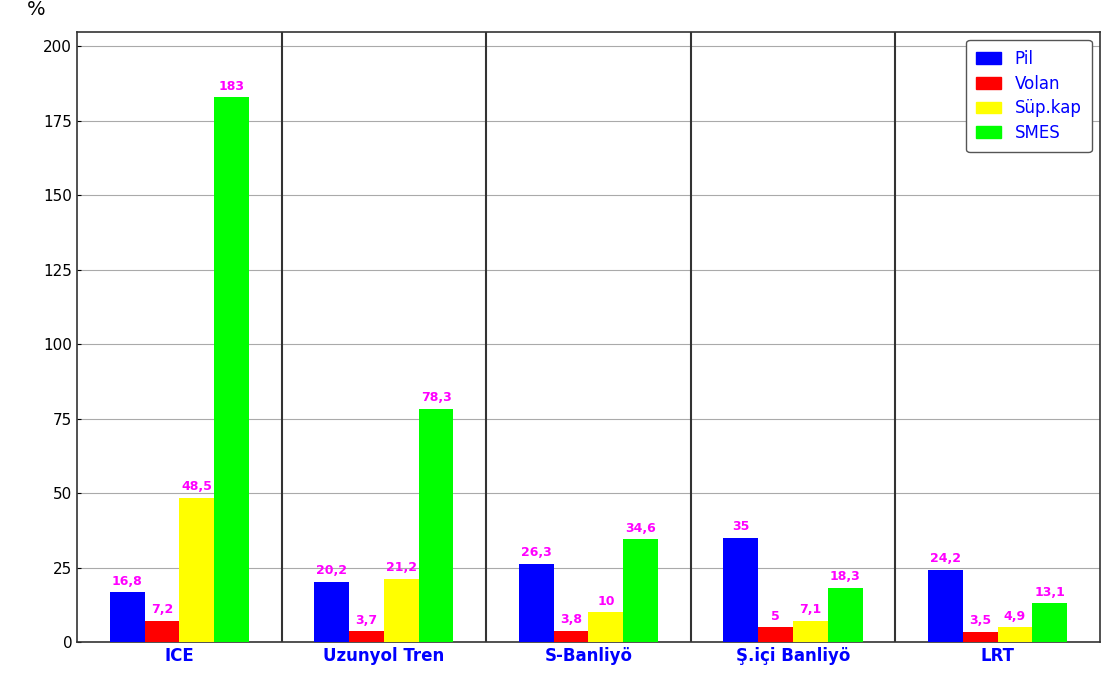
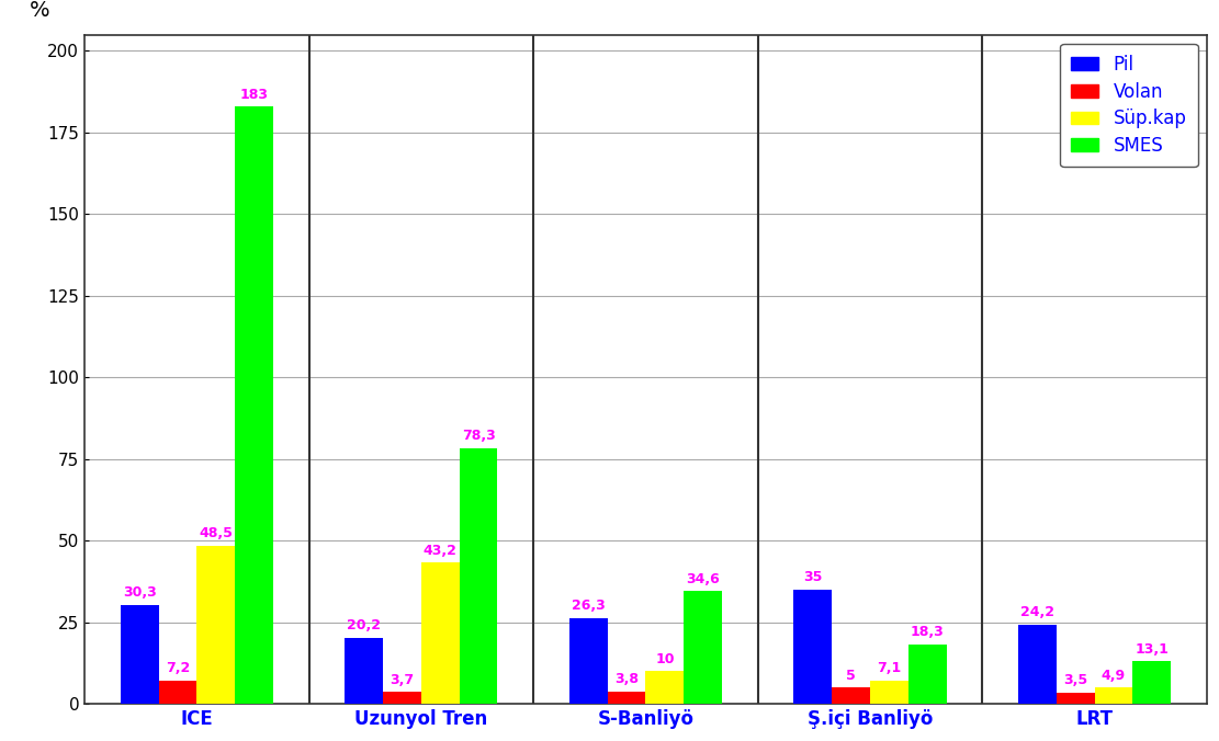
Pil/ICE: 16,8 -> 30,3
Süp.kap/Uzunyol Tren: 21,2 -> 43,2
